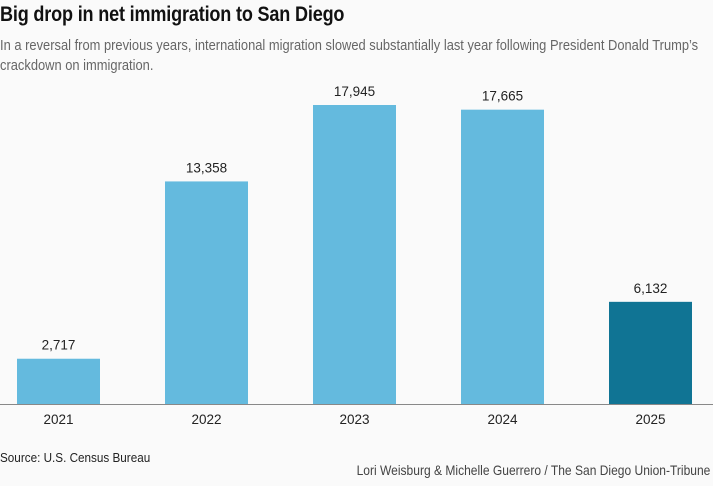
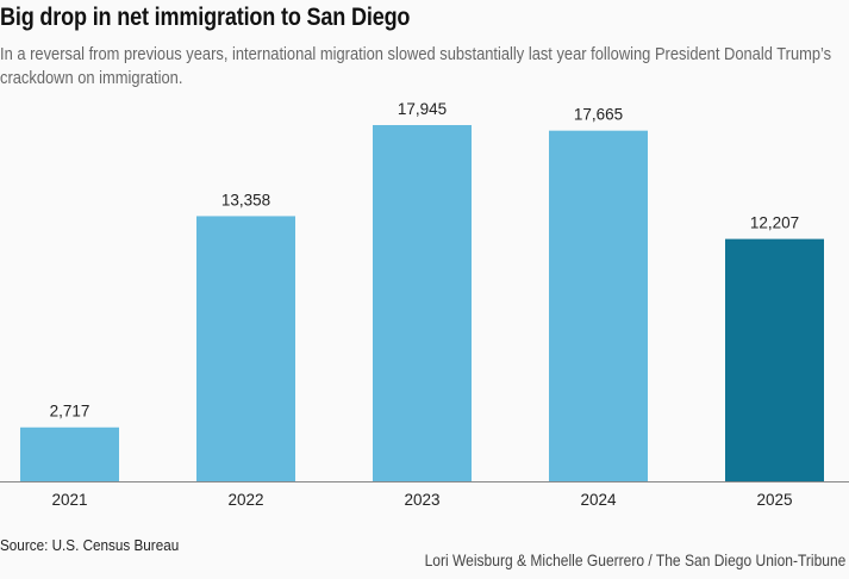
2025: 6,132 -> 12,207
